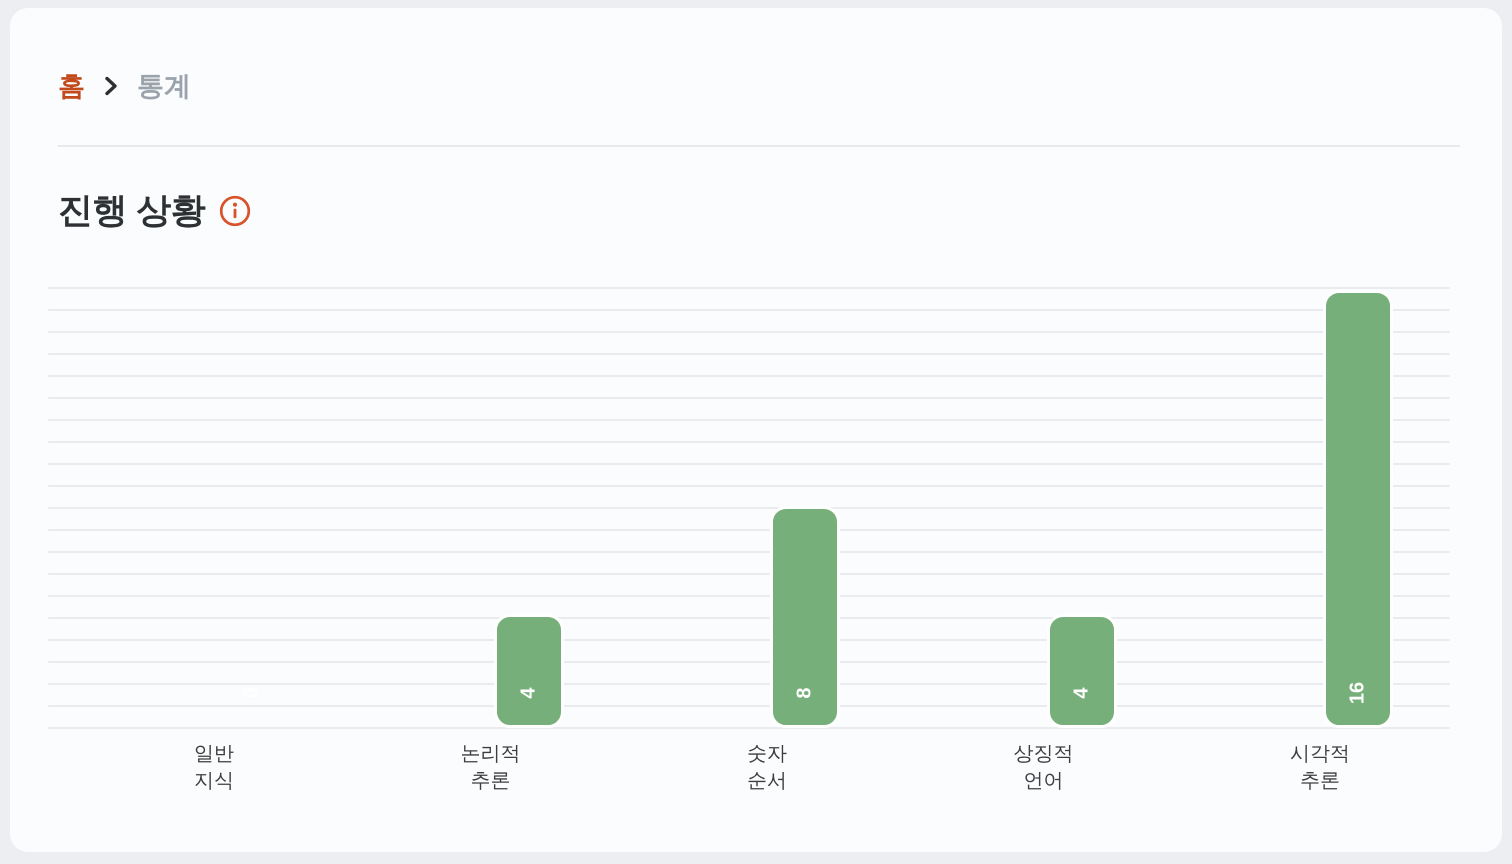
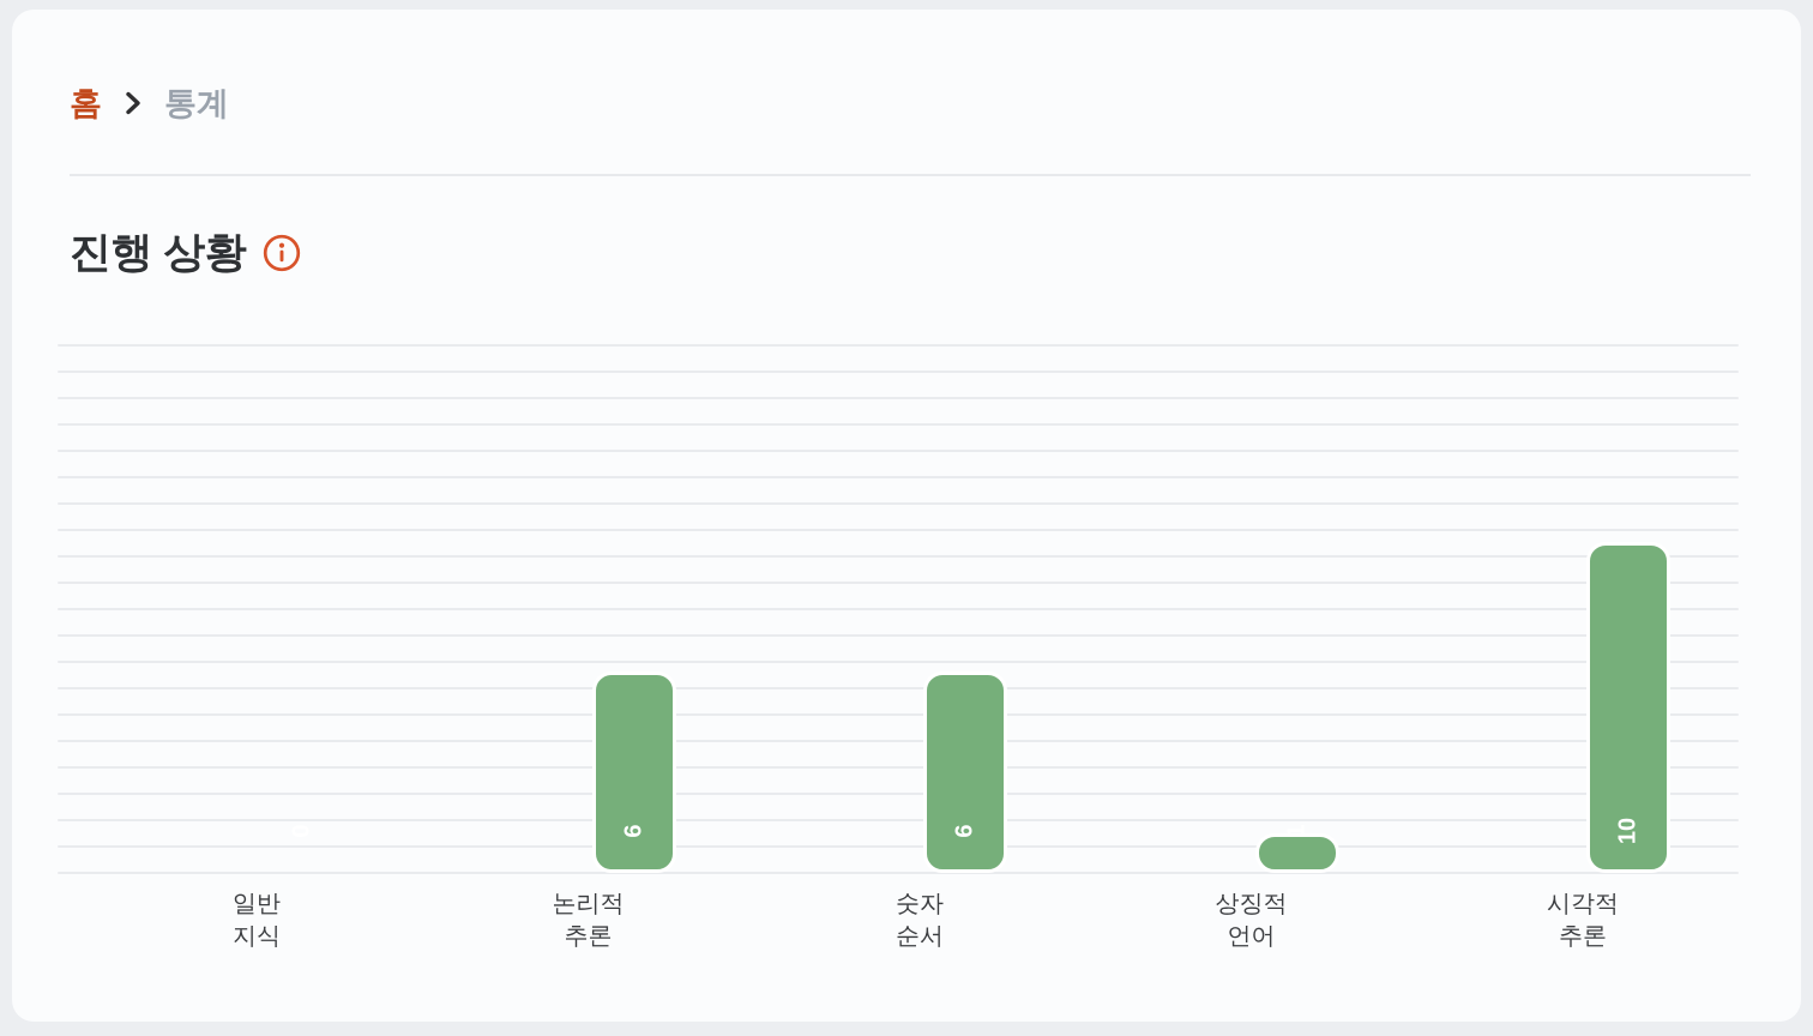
논리적 추론: 4 -> 6
숫자 순서: 8 -> 6
상징적 언어: 4 -> 1
시각적 추론: 16 -> 10
